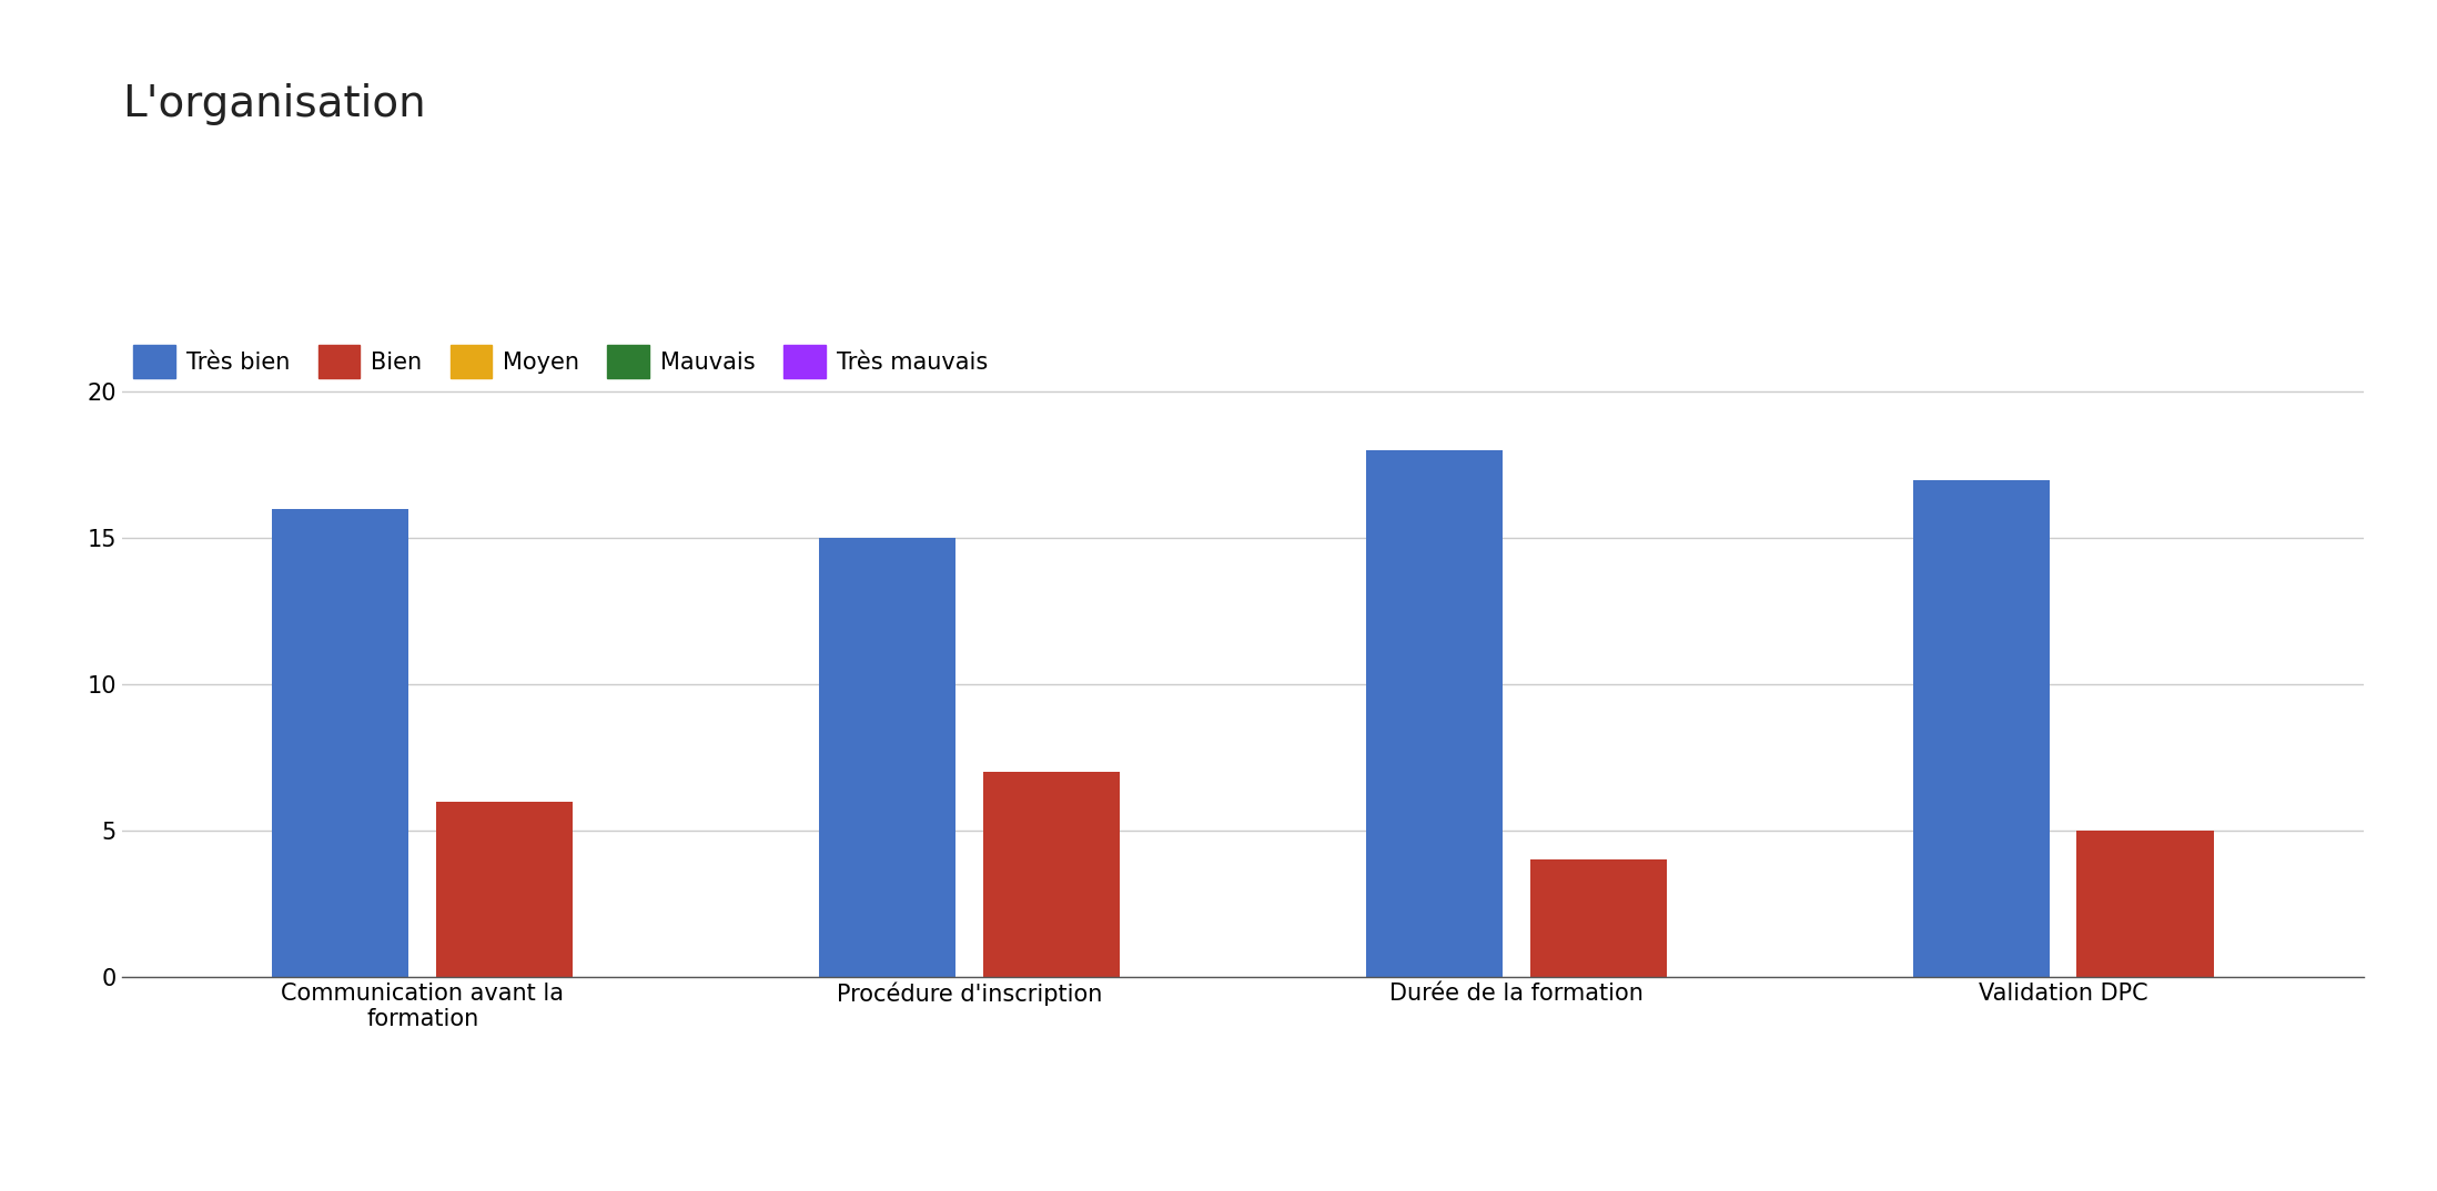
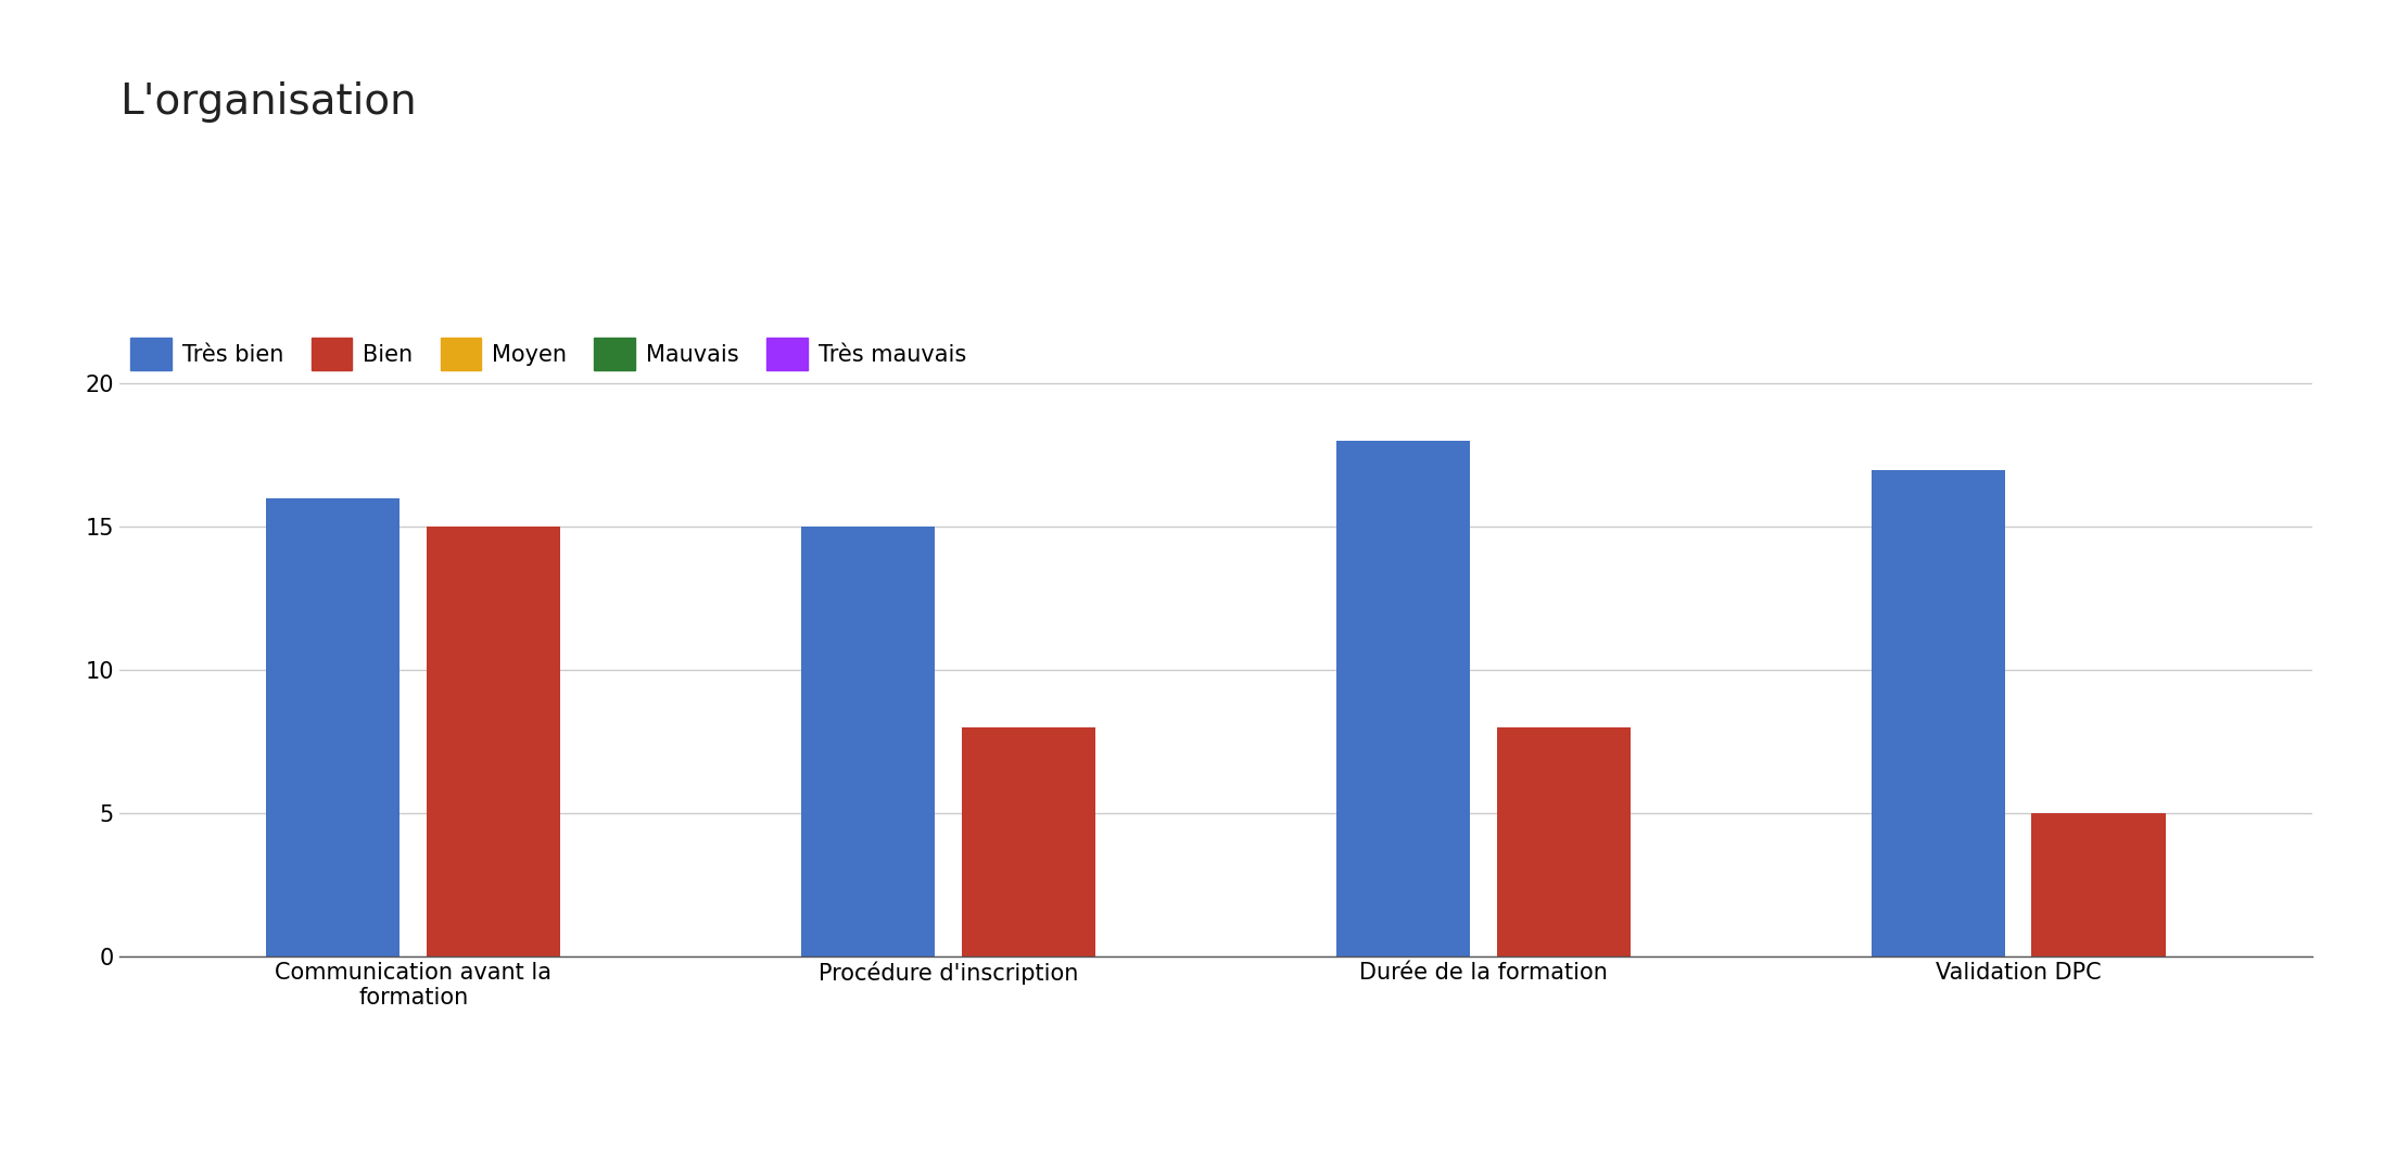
Bien/Communication avant la formation: 6 -> 15
Bien/Procédure d'inscription: 7 -> 8
Bien/Durée de la formation: 4 -> 8
